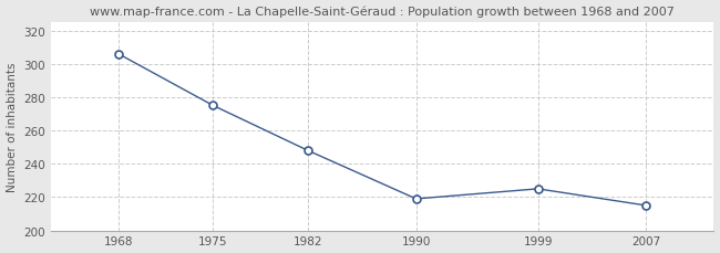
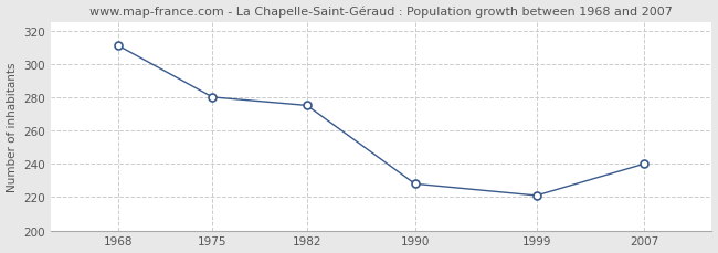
1968: 306 -> 311
1975: 275 -> 280
1982: 248 -> 275
1990: 219 -> 228
1999: 225 -> 221
2007: 215 -> 240
